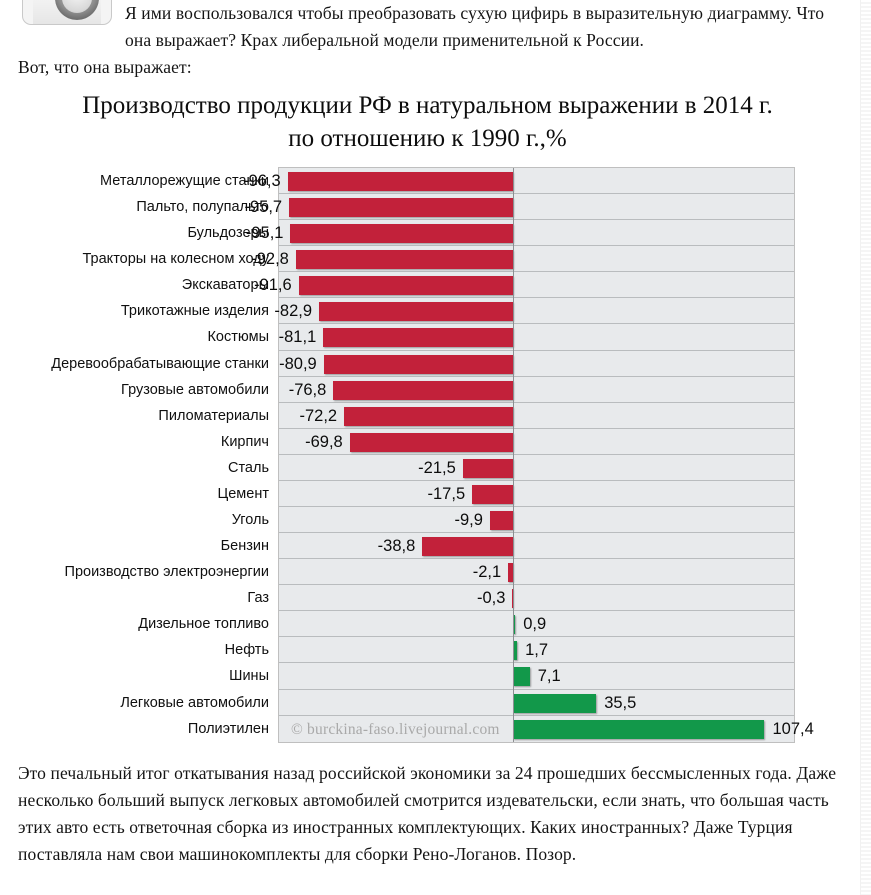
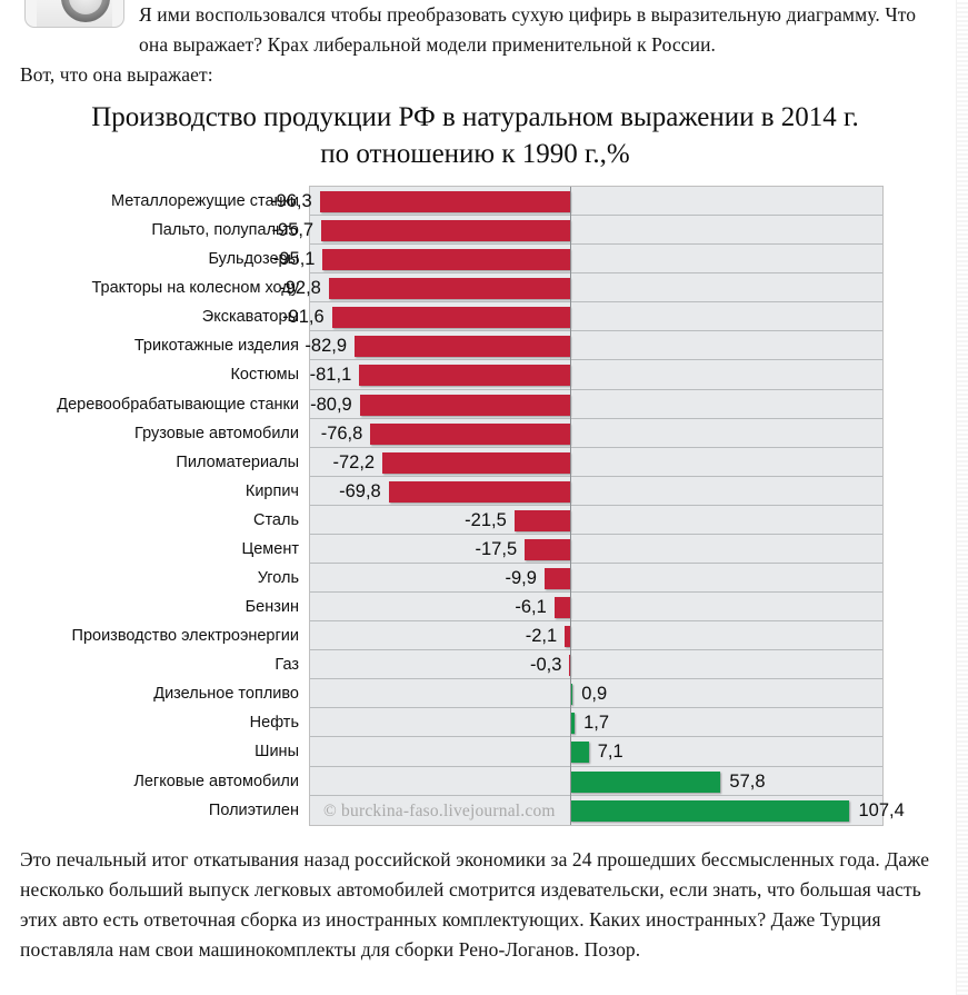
Бензин: -38,8 -> -6,1
Легковые автомобили: 35,5 -> 57,8
